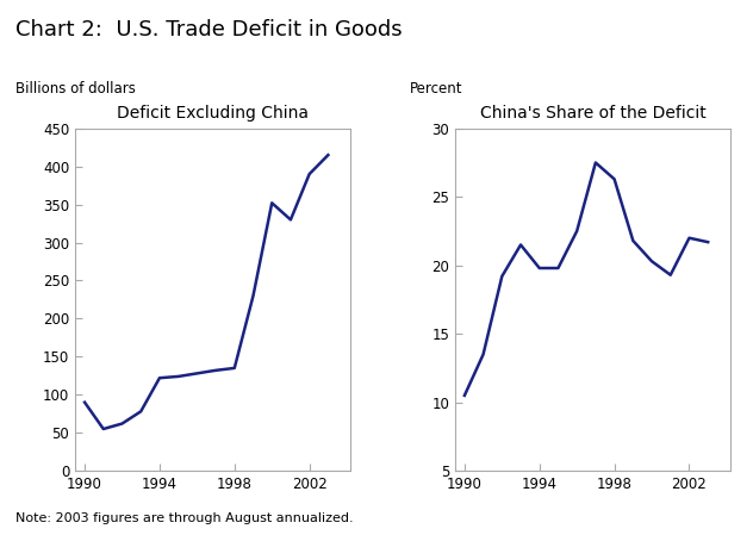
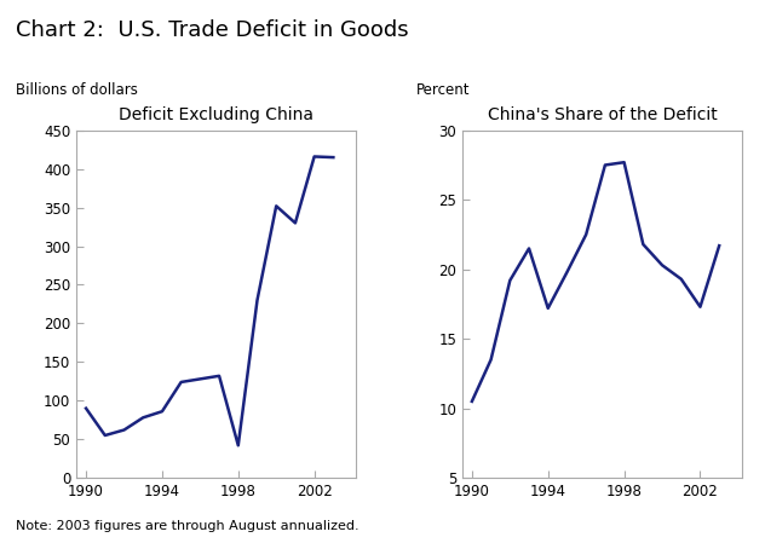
Deficit Excluding China/1994: 122 -> 86
Deficit Excluding China/1998: 135 -> 42
Deficit Excluding China/2002: 390 -> 416
China's Share of the Deficit/1994: 19.8 -> 17.2
China's Share of the Deficit/1998: 26.3 -> 27.7
China's Share of the Deficit/2002: 22.0 -> 17.3
